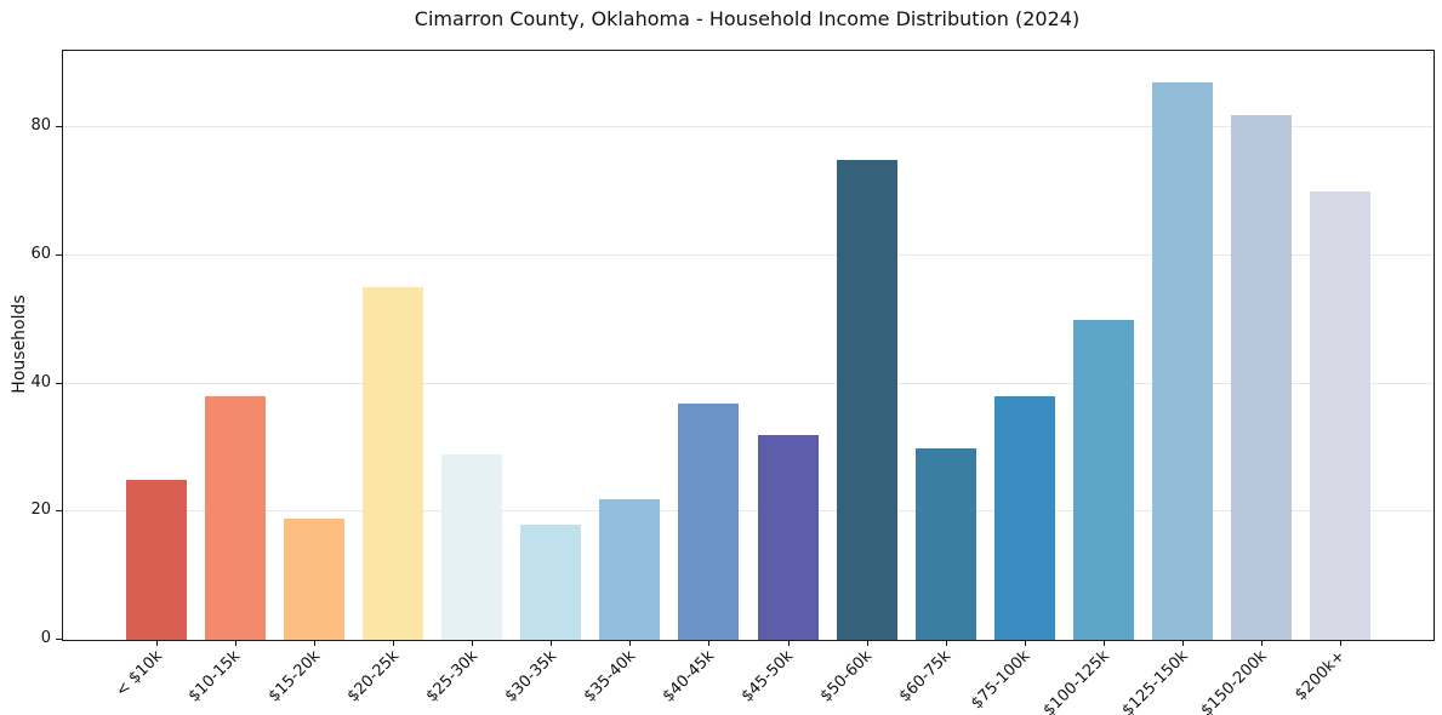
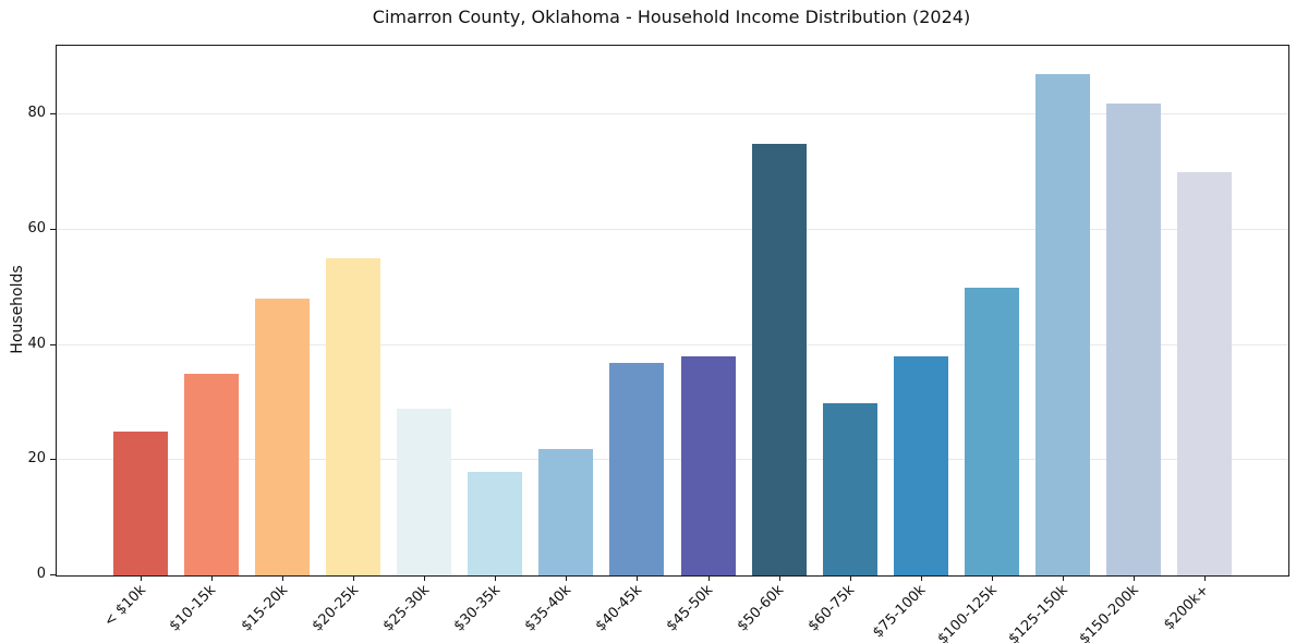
$10-15k: 38 -> 35
$15-20k: 19 -> 48
$45-50k: 32 -> 38
